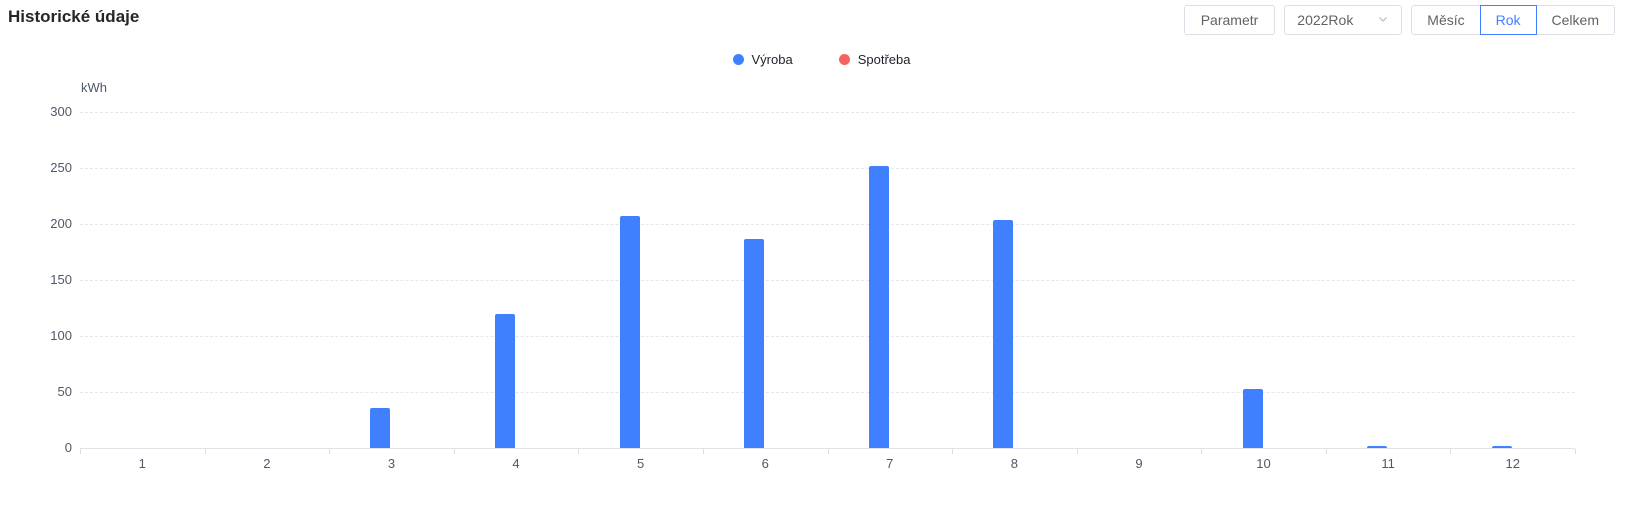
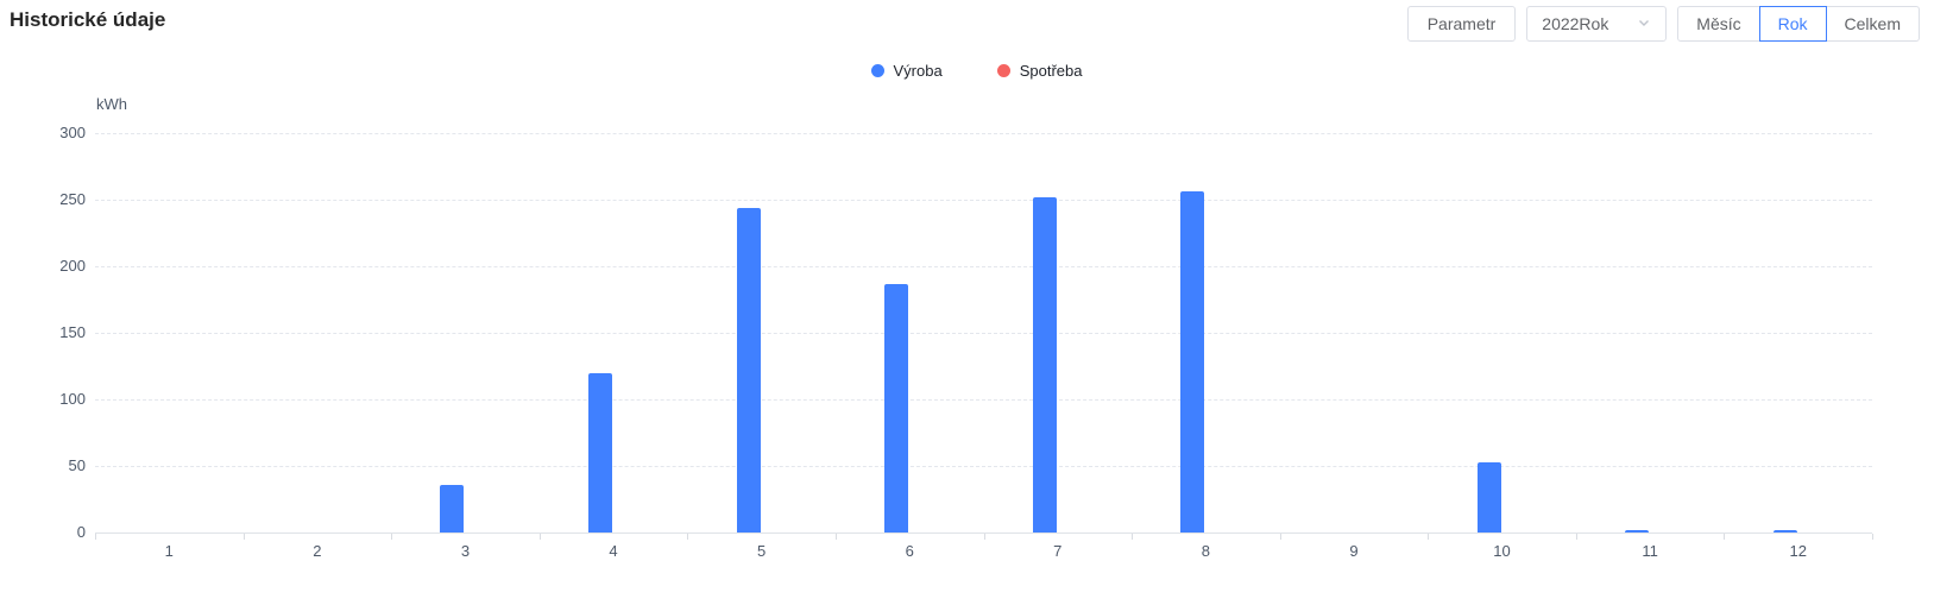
Výroba/5: 207 -> 244
Výroba/8: 204 -> 256
